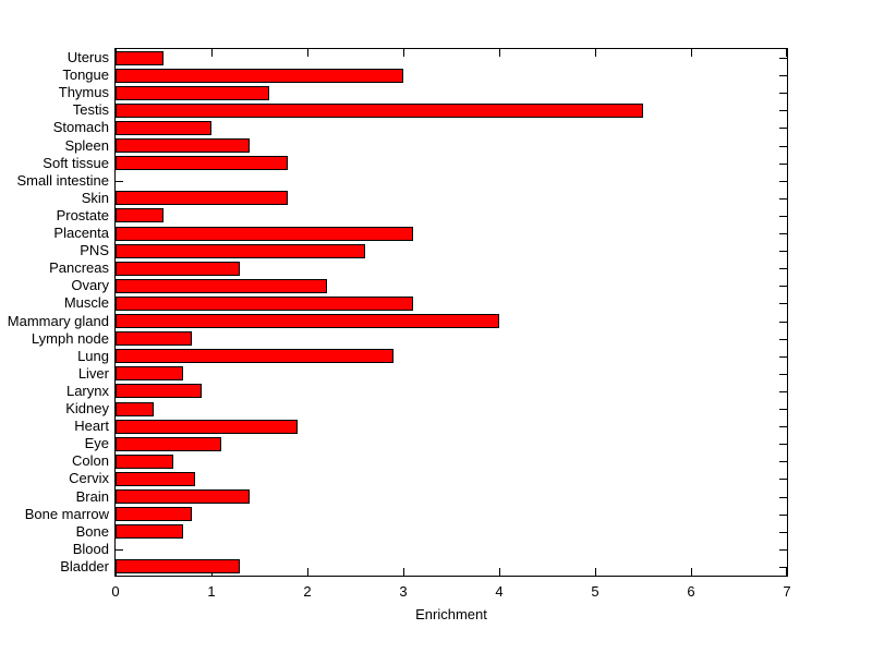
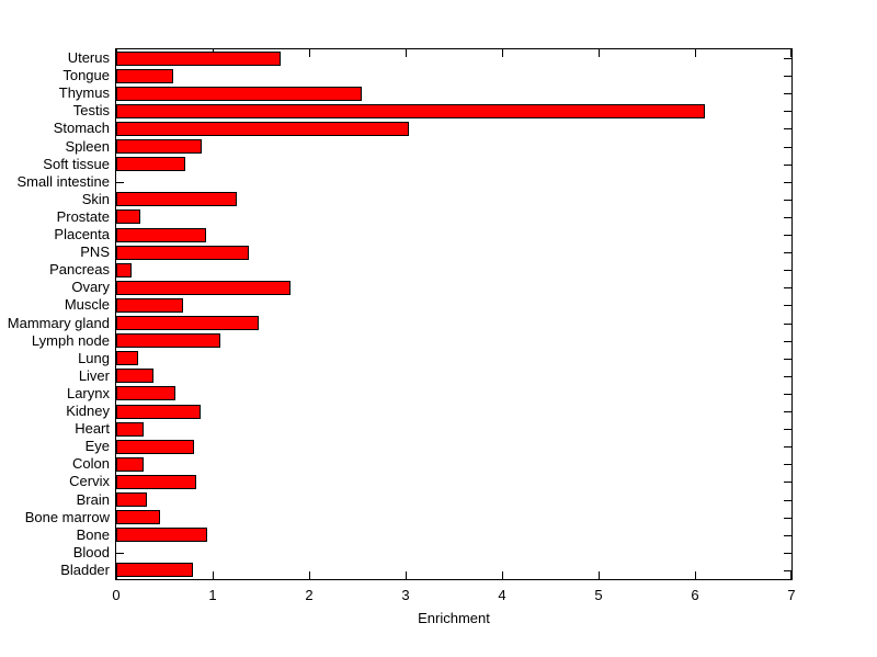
Uterus: 0.5 -> 1.7
Tongue: 3.0 -> 0.6
Thymus: 1.6 -> 2.5
Testis: 5.5 -> 6.1
Stomach: 1.0 -> 3.0
Spleen: 1.4 -> 0.9
Soft tissue: 1.8 -> 0.7
Skin: 1.8 -> 1.2
Prostate: 0.5 -> 0.2
Placenta: 3.1 -> 0.9
PNS: 2.6 -> 1.4
Pancreas: 1.3 -> 0.2
Ovary: 2.2 -> 1.8
Muscle: 3.1 -> 0.7
Mammary gland: 4.0 -> 1.5
Lymph node: 0.8 -> 1.1
Lung: 2.9 -> 0.2
Liver: 0.7 -> 0.4
Larynx: 0.9 -> 0.6
Kidney: 0.4 -> 0.9
Heart: 1.9 -> 0.3
Eye: 1.1 -> 0.8
Colon: 0.6 -> 0.3
Brain: 1.4 -> 0.3
Bone marrow: 0.8 -> 0.5
Bone: 0.7 -> 0.9
Bladder: 1.3 -> 0.8
